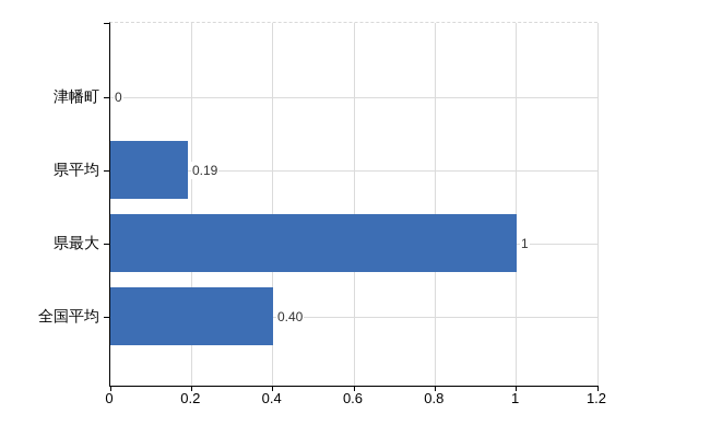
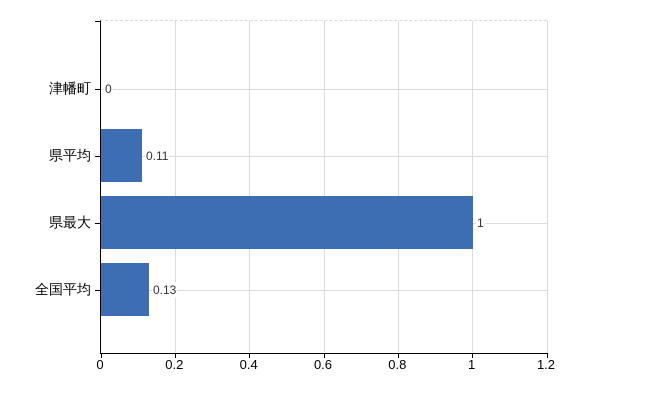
県平均: 0.19 -> 0.11
全国平均: 0.40 -> 0.13
